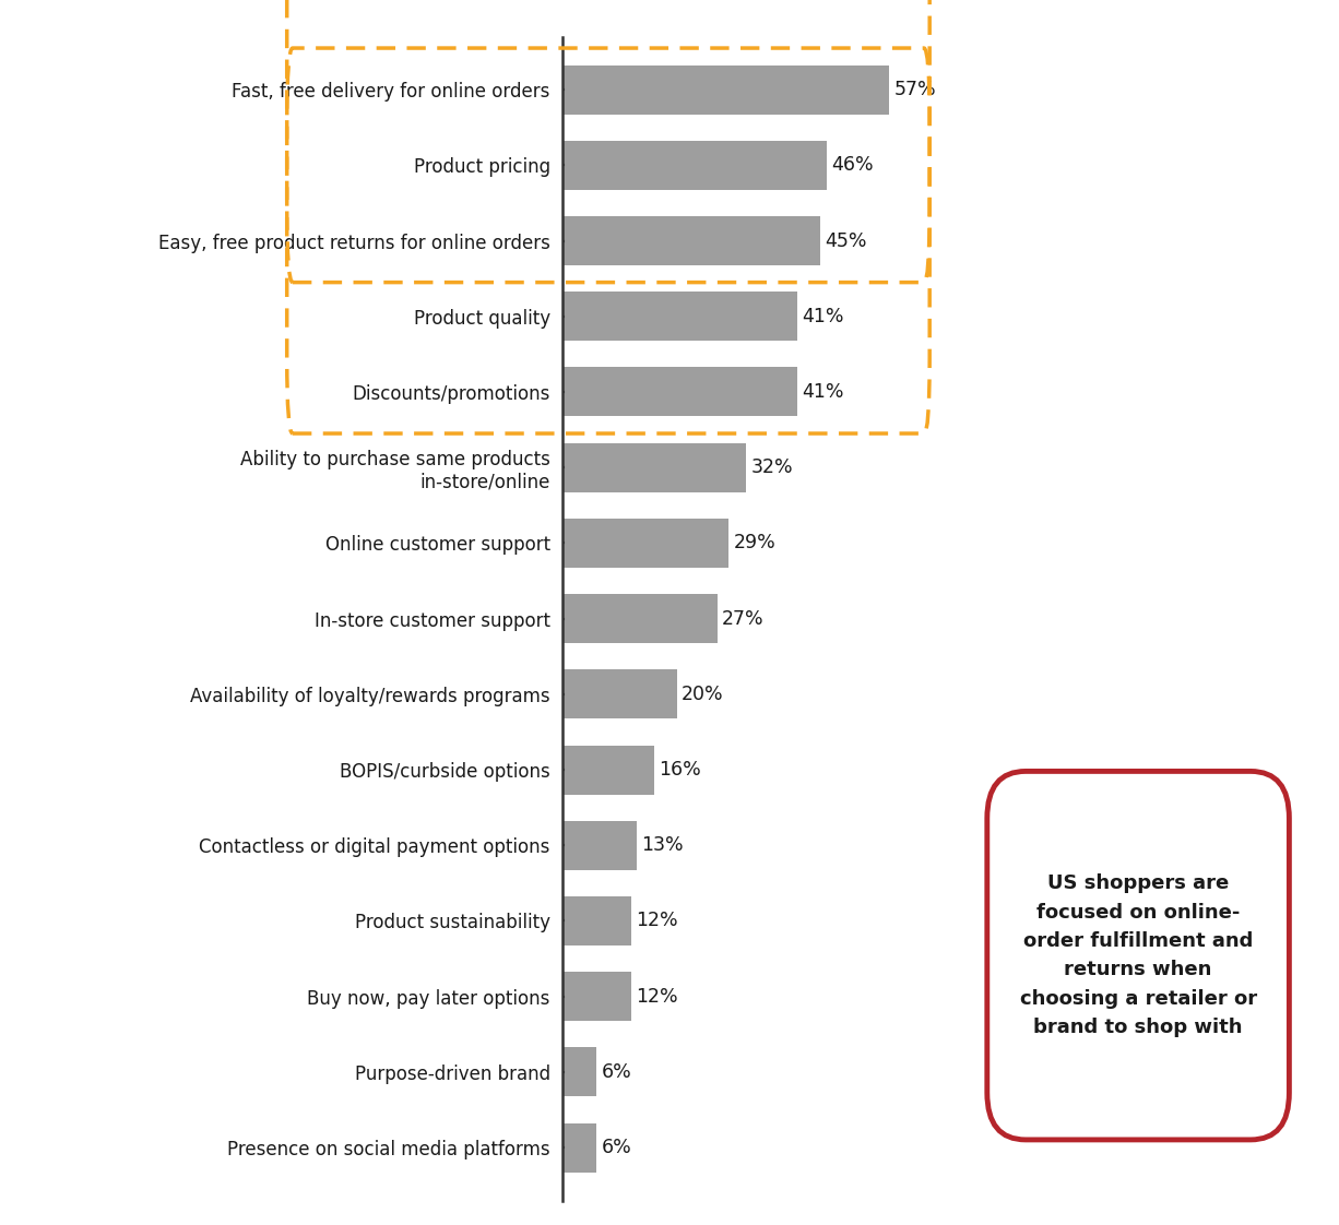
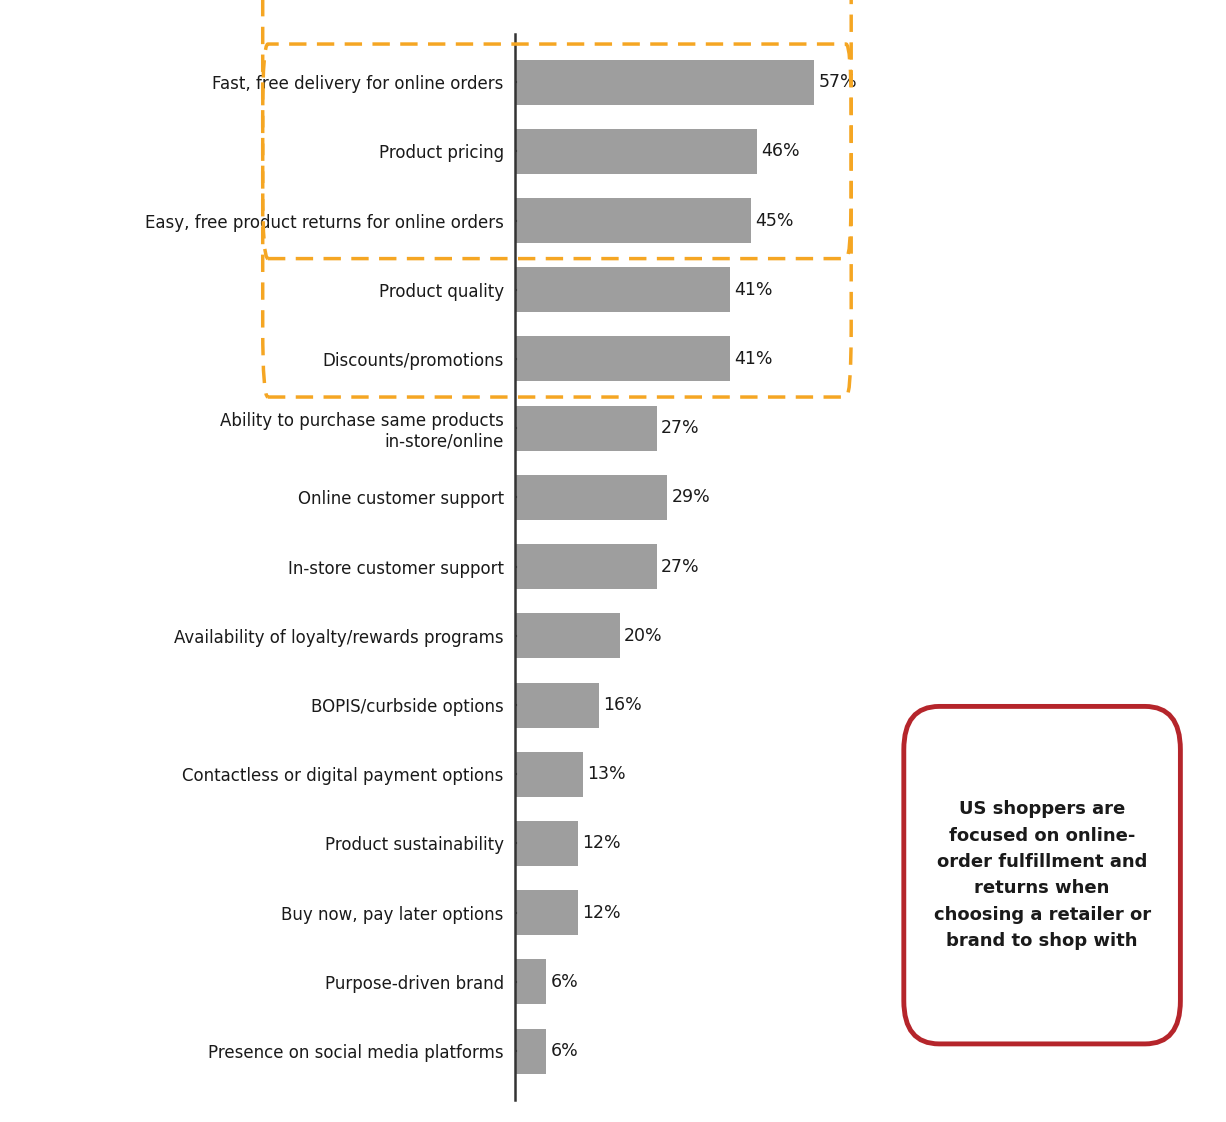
Ability to purchase same products in-store/online: 32% -> 27%
